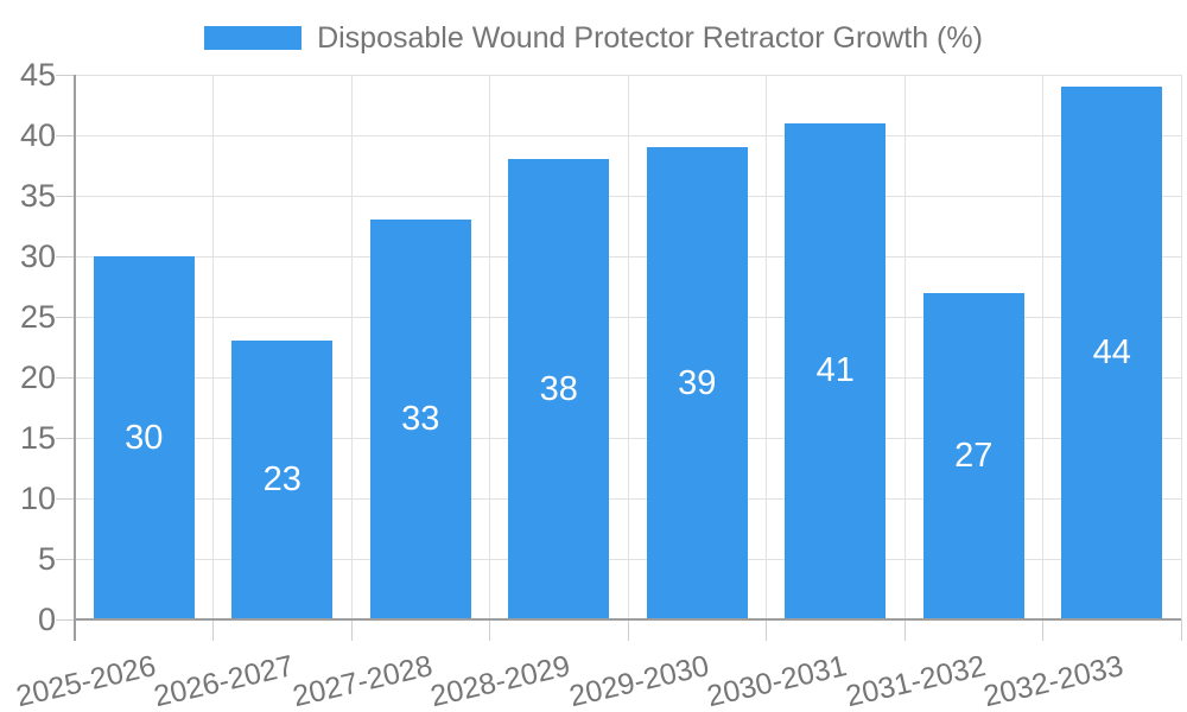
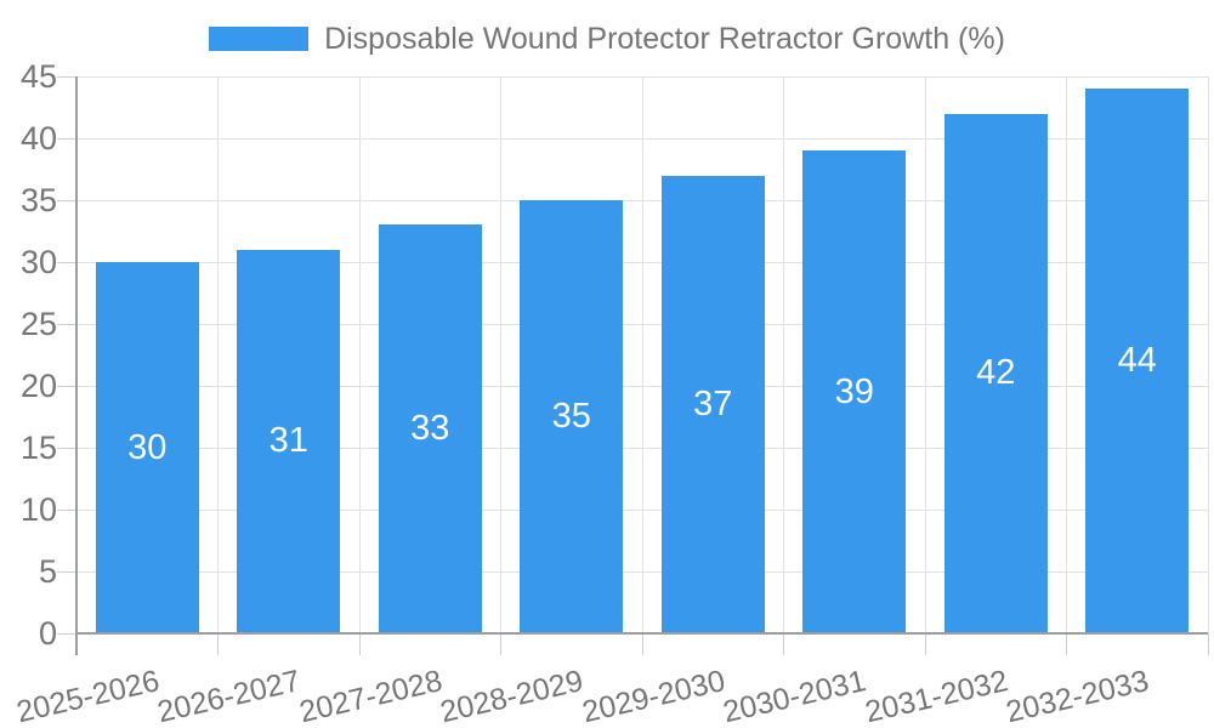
2026-2027: 23 -> 31
2028-2029: 38 -> 35
2029-2030: 39 -> 37
2030-2031: 41 -> 39
2031-2032: 27 -> 42
